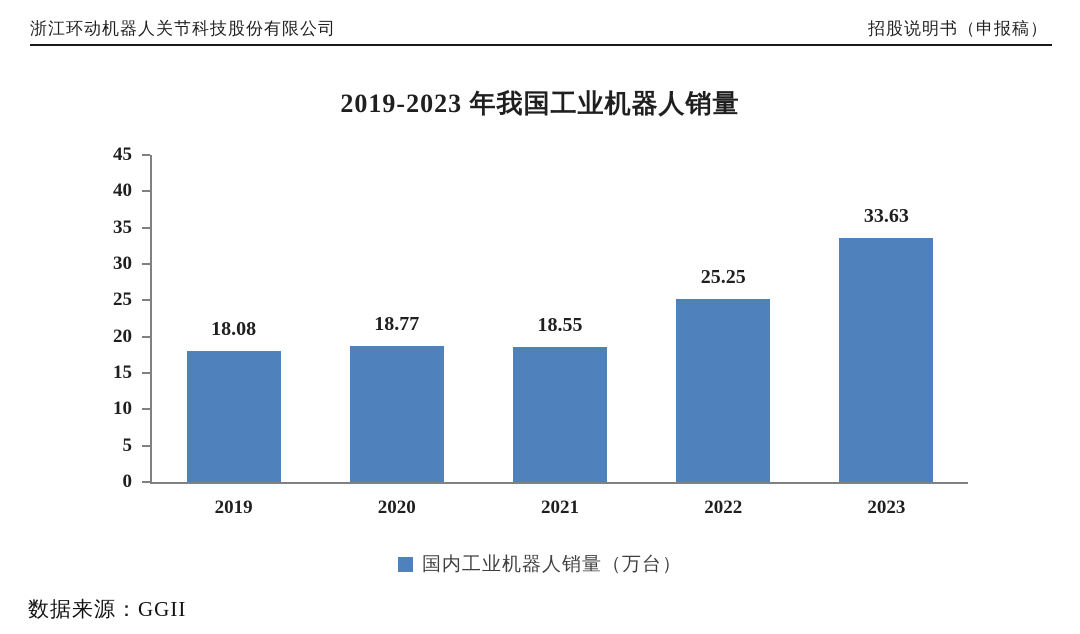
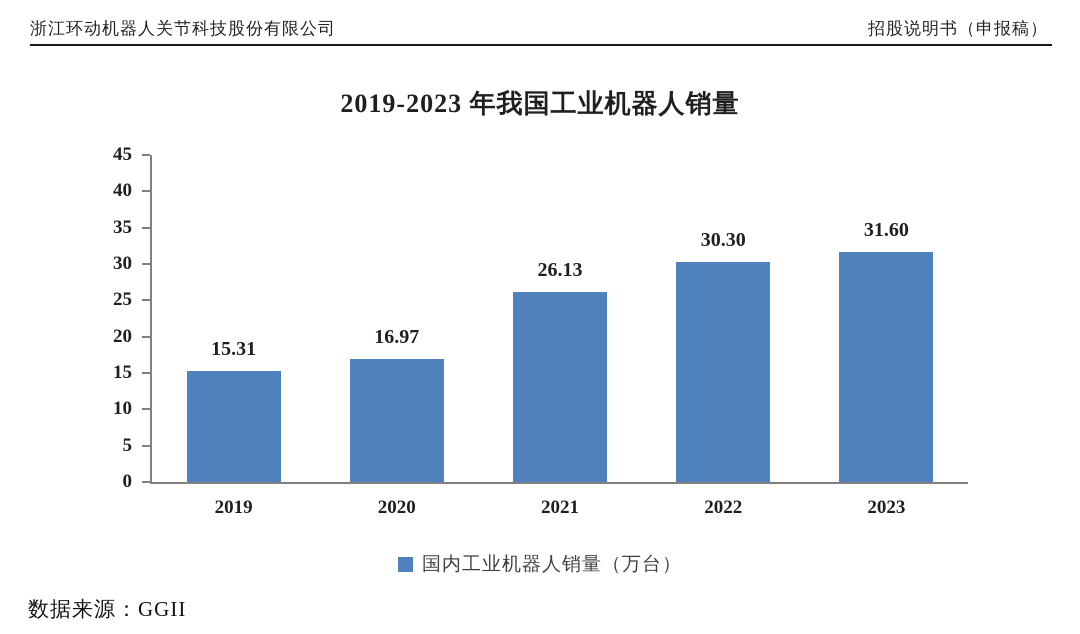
2019: 18.08 -> 15.31
2020: 18.77 -> 16.97
2021: 18.55 -> 26.13
2022: 25.25 -> 30.30
2023: 33.63 -> 31.60
